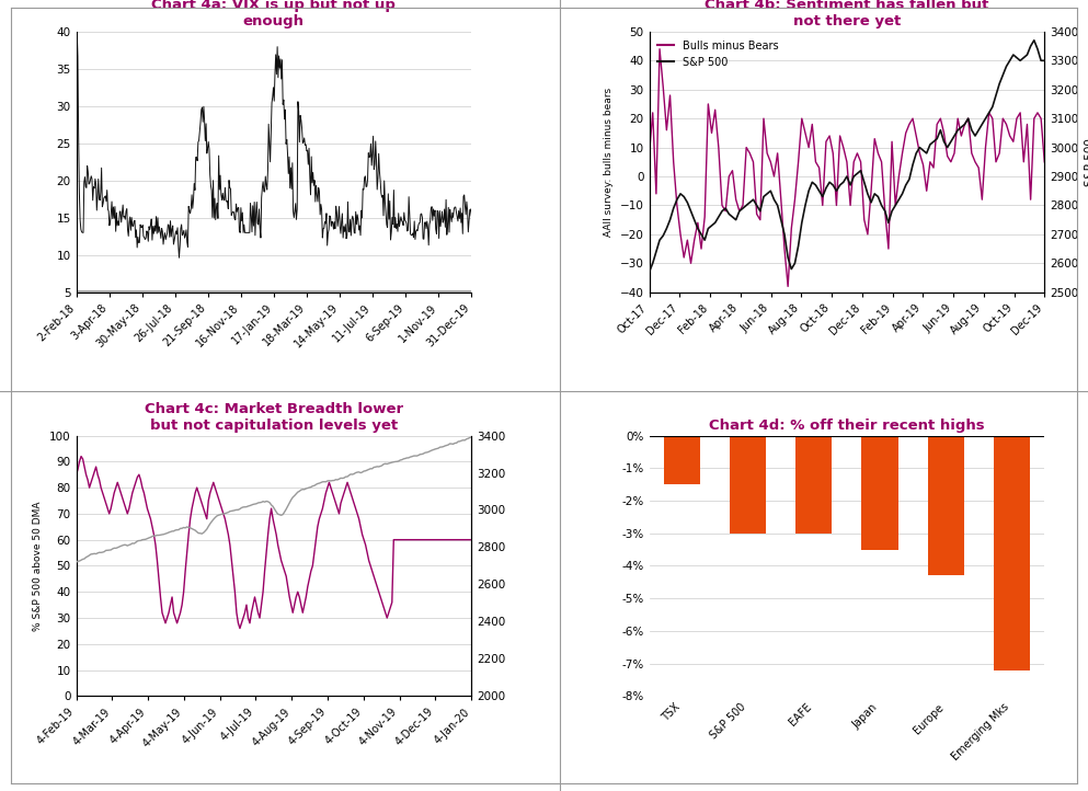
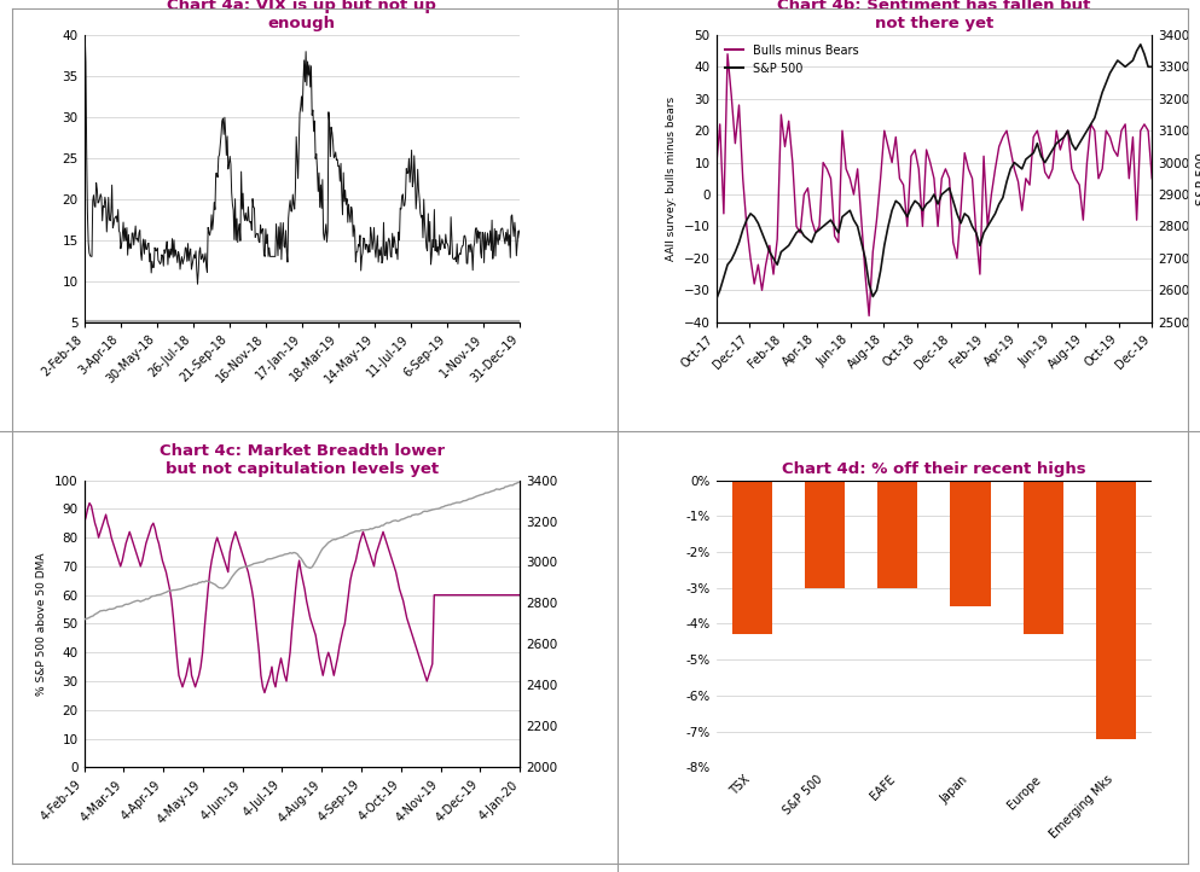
Chart 4d: % off their recent highs/TSX: -1.5% -> -4.3%
